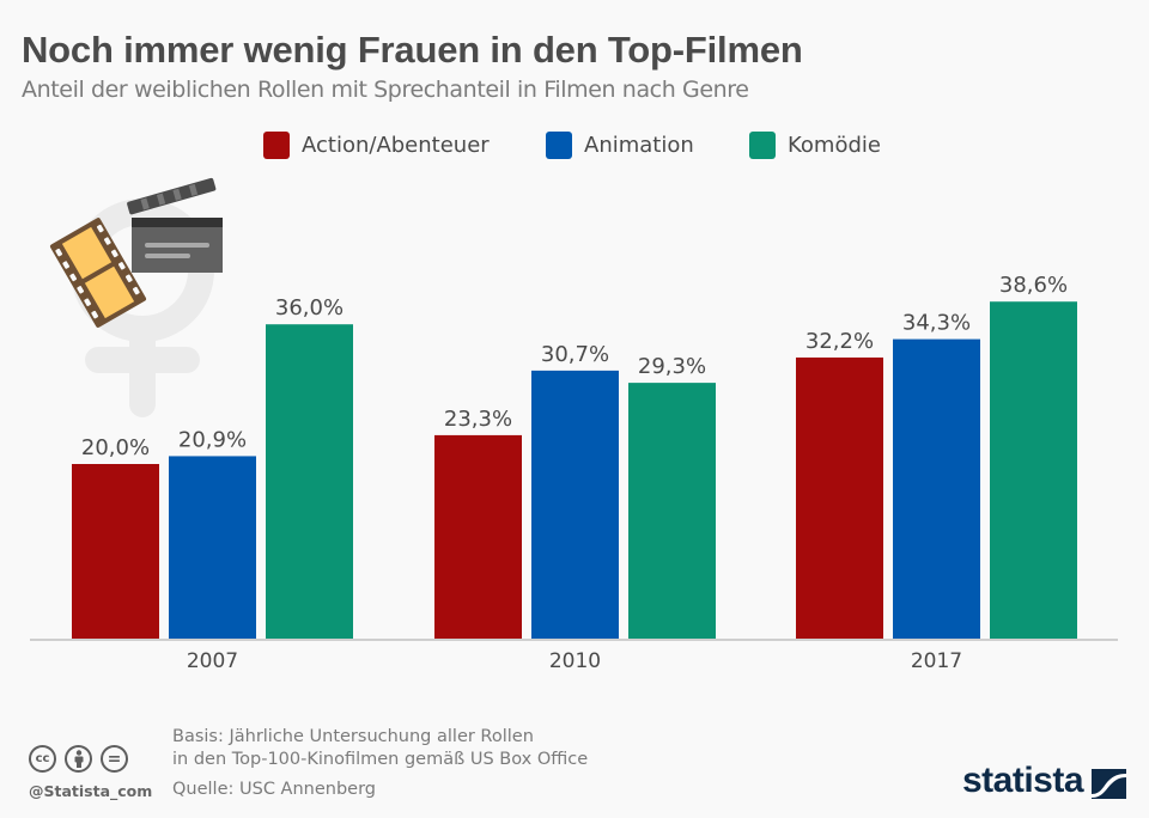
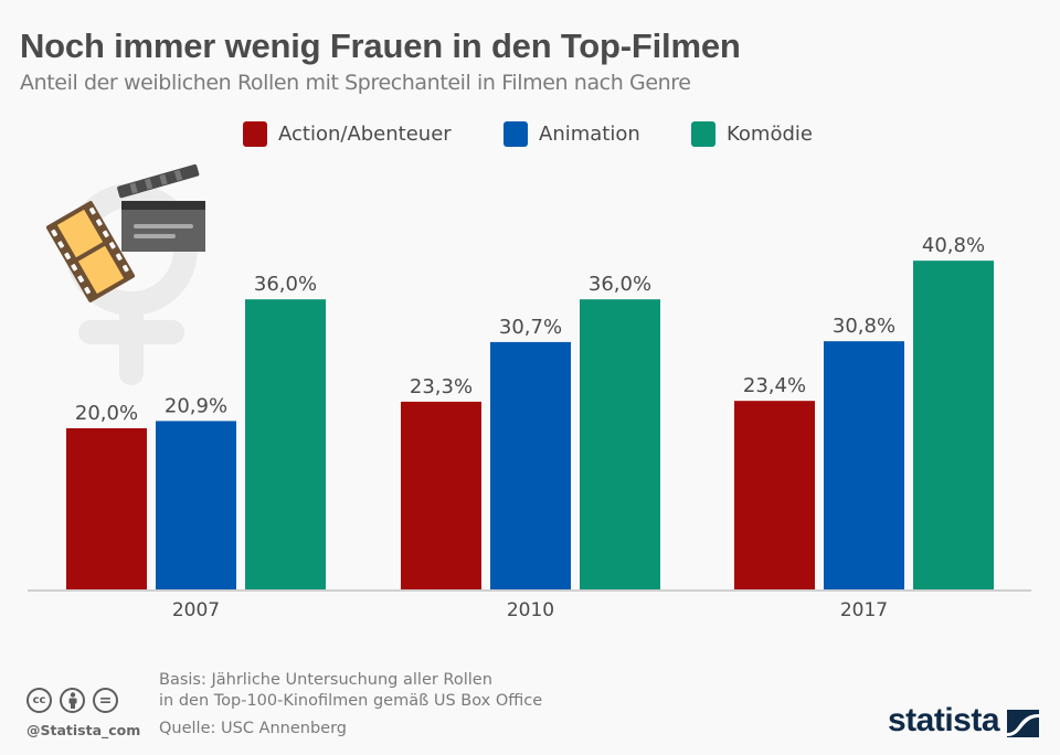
Komödie/2010: 29,3% -> 36,0%
Action/Abenteuer/2017: 32,2% -> 23,4%
Animation/2017: 34,3% -> 30,8%
Komödie/2017: 38,6% -> 40,8%
